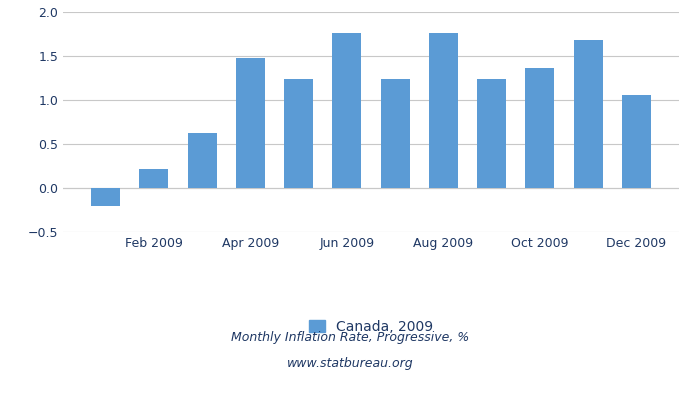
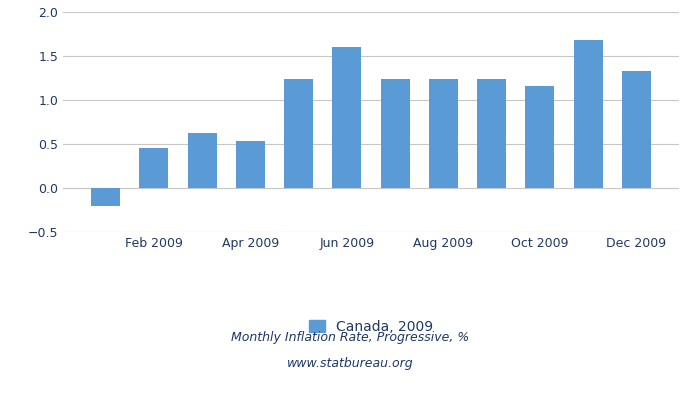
Feb 2009: 0.22 -> 0.45
Apr 2009: 1.48 -> 0.53
Jun 2009: 1.76 -> 1.60
Aug 2009: 1.76 -> 1.24
Oct 2009: 1.36 -> 1.16
Dec 2009: 1.06 -> 1.33
